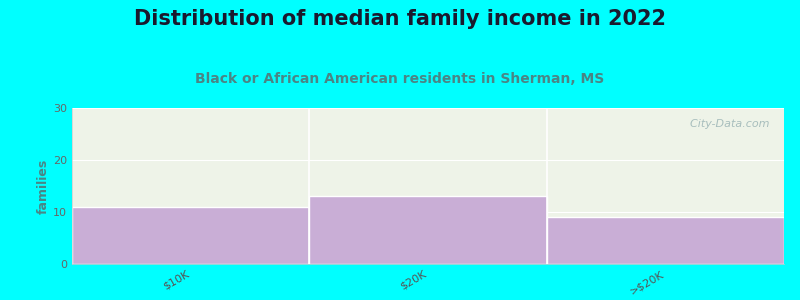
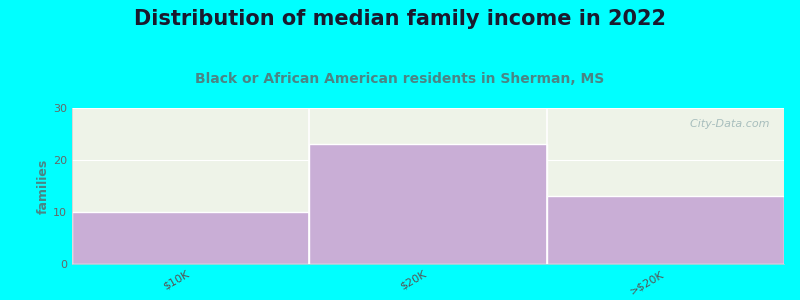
$10K: 11 -> 10
$20K: 13 -> 23
>$20K: 9 -> 13
